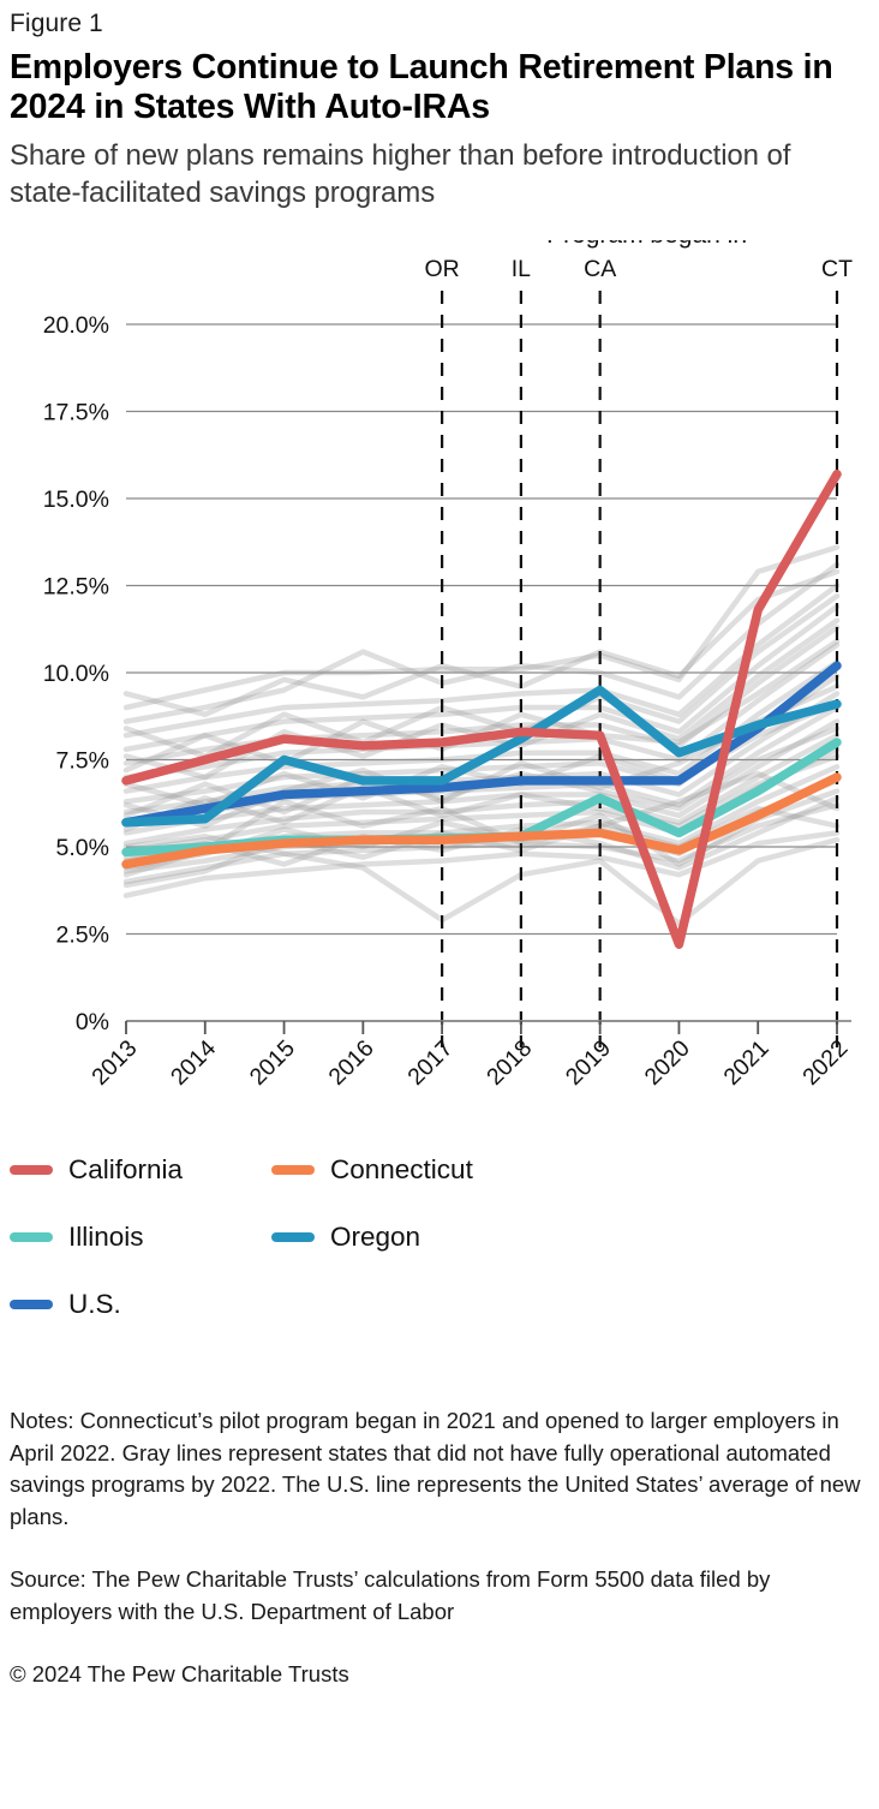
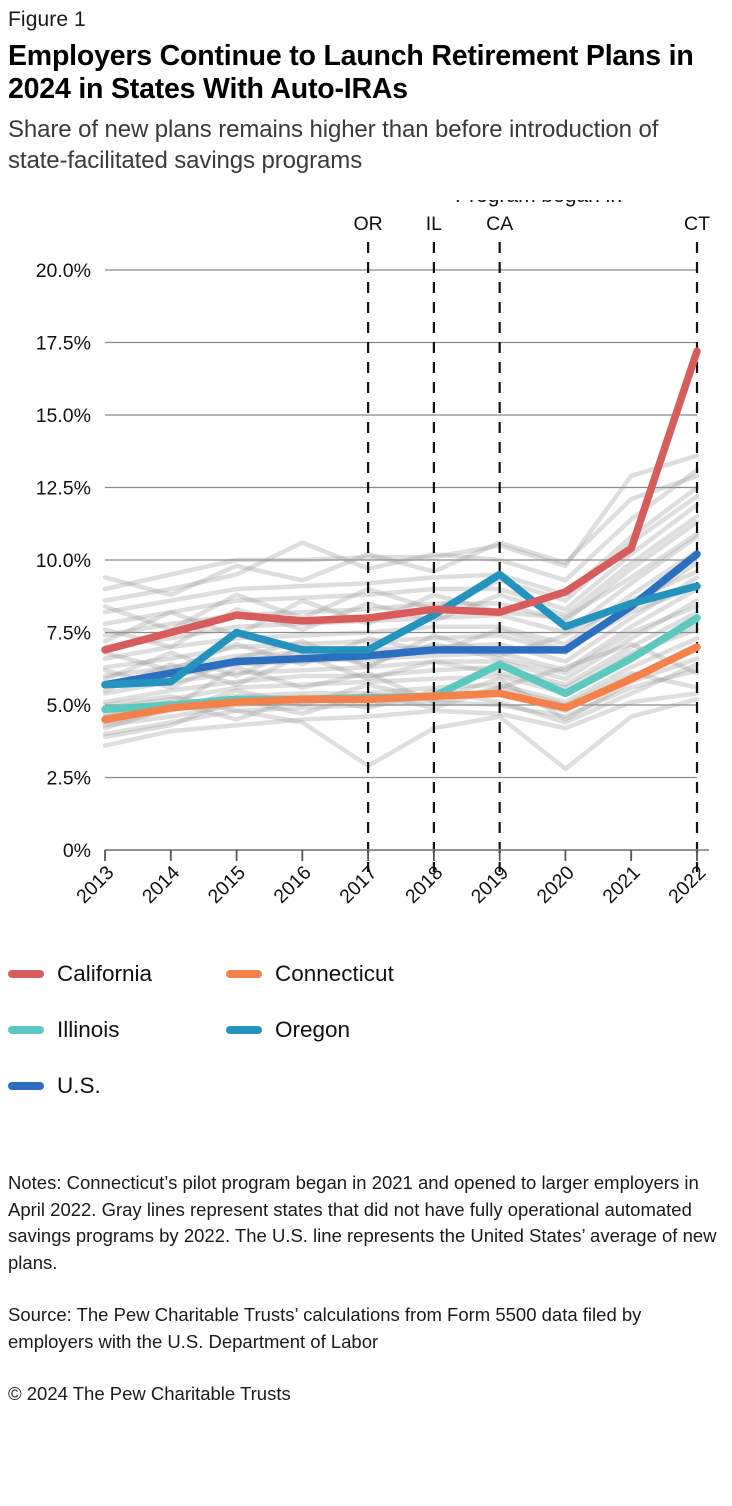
California/2020: 2.2% -> 8.9%
California/2021: 11.8% -> 10.4%
California/2022: 15.7% -> 17.2%
